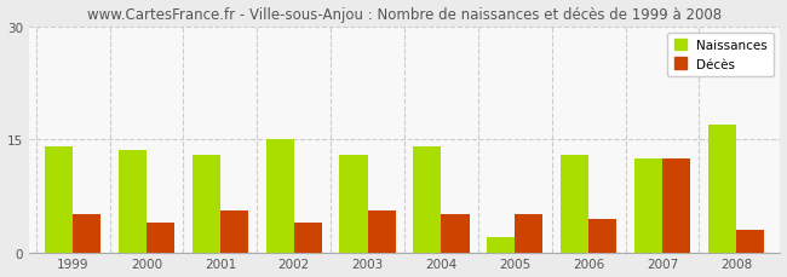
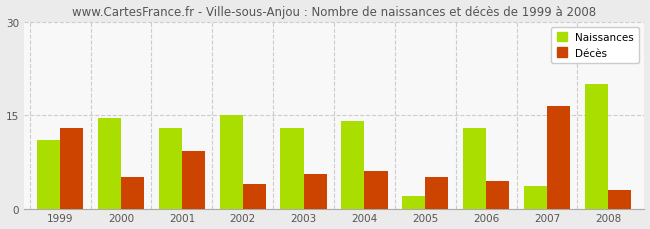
Naissances/1999: 14.0 -> 11.0
Décès/1999: 5.0 -> 13.0
Naissances/2000: 13.5 -> 14.6
Décès/2000: 4.0 -> 5.0
Décès/2001: 5.5 -> 9.2
Décès/2004: 5.0 -> 6.0
Naissances/2007: 12.5 -> 3.6
Décès/2007: 12.5 -> 16.4
Naissances/2008: 17.0 -> 20.0
